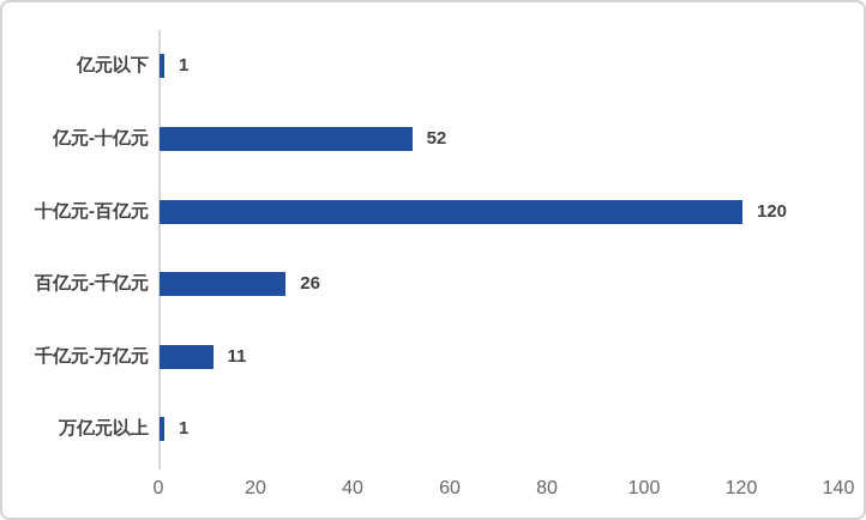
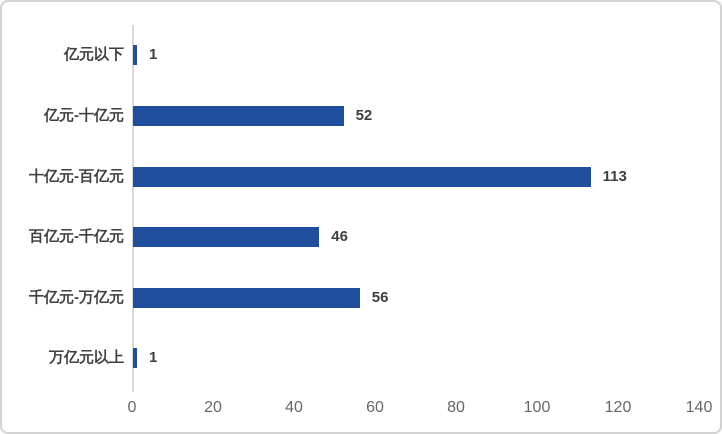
十亿元-百亿元: 120 -> 113
百亿元-千亿元: 26 -> 46
千亿元-万亿元: 11 -> 56
